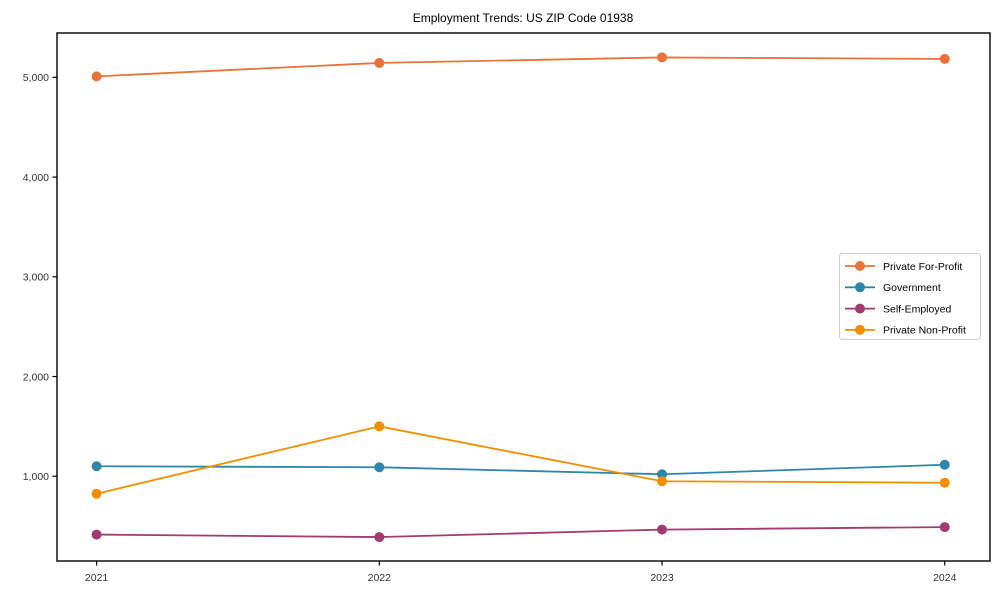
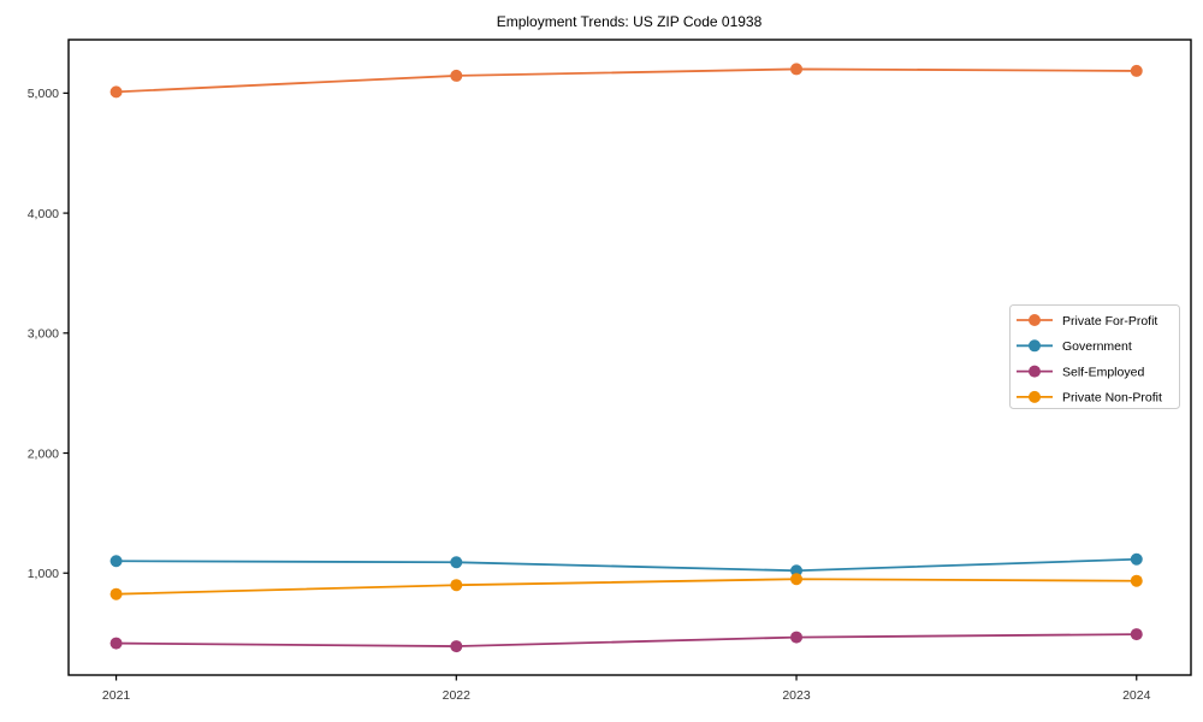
Private Non-Profit/2022: 1500 -> 900
